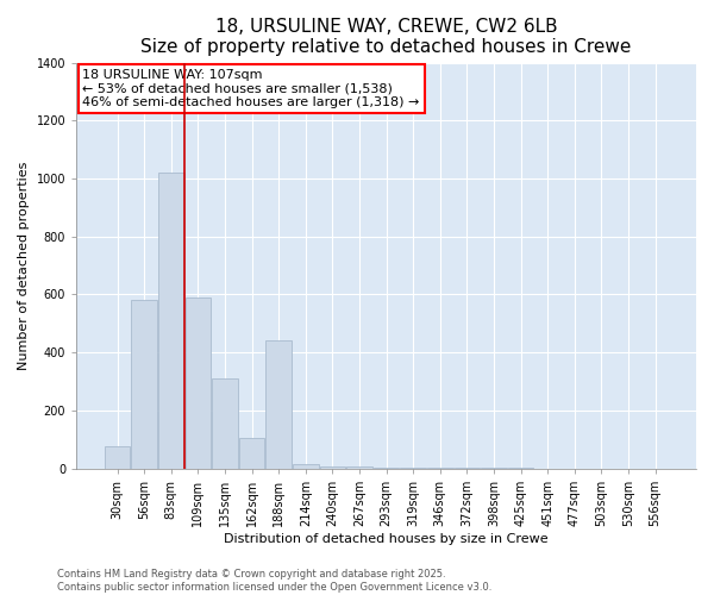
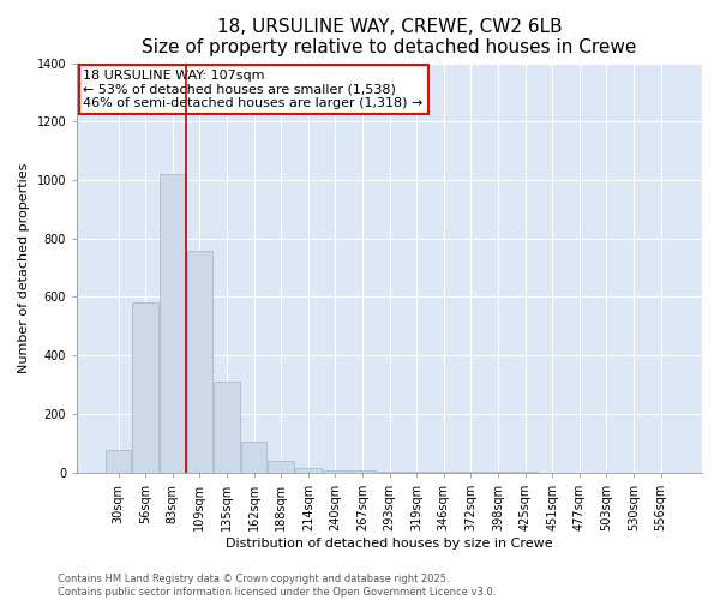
109sqm: 590 -> 760
188sqm: 440 -> 38
